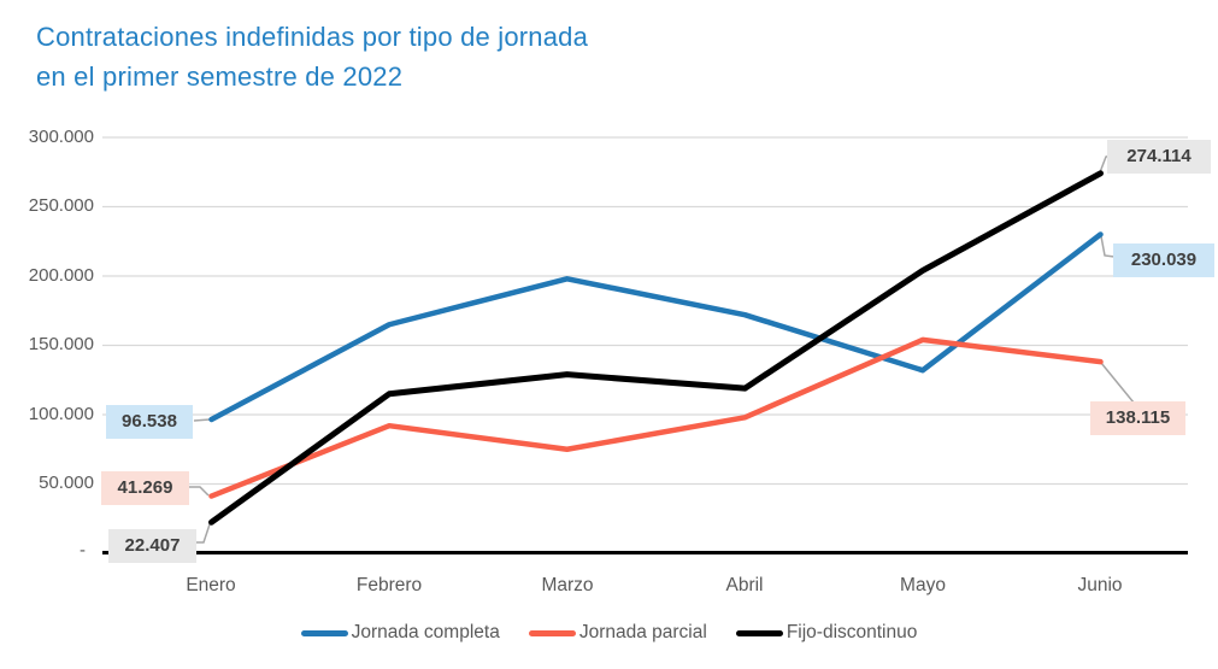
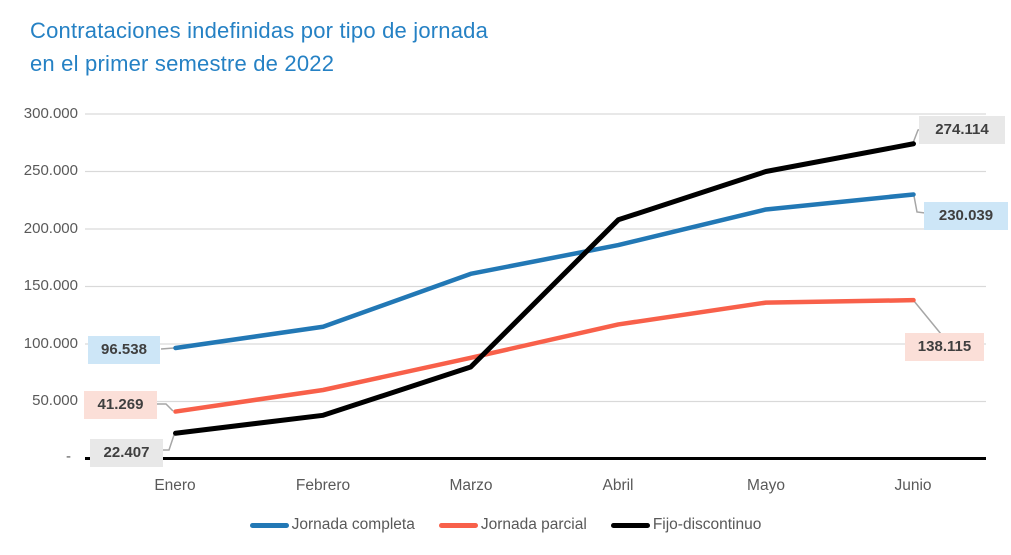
Jornada completa/Febrero: 165000 -> 115000
Jornada parcial/Febrero: 92000 -> 60000
Fijo-discontinuo/Febrero: 115000 -> 38000
Jornada completa/Marzo: 198000 -> 161000
Jornada parcial/Marzo: 75000 -> 88000
Fijo-discontinuo/Marzo: 129000 -> 80000
Jornada completa/Abril: 172000 -> 186000
Jornada parcial/Abril: 98000 -> 117000
Fijo-discontinuo/Abril: 119000 -> 208000
Jornada completa/Mayo: 132000 -> 217000
Jornada parcial/Mayo: 154000 -> 136000
Fijo-discontinuo/Mayo: 204000 -> 250000
